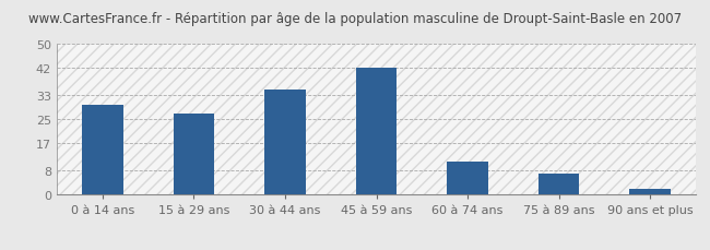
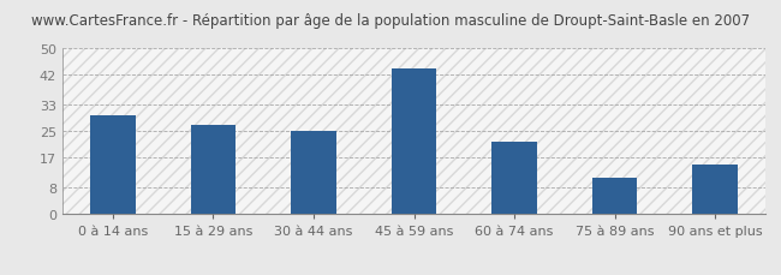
30 à 44 ans: 35 -> 25
45 à 59 ans: 42 -> 44
60 à 74 ans: 11 -> 22
75 à 89 ans: 7 -> 11
90 ans et plus: 2 -> 15
